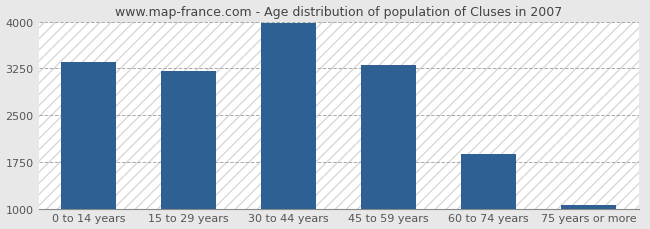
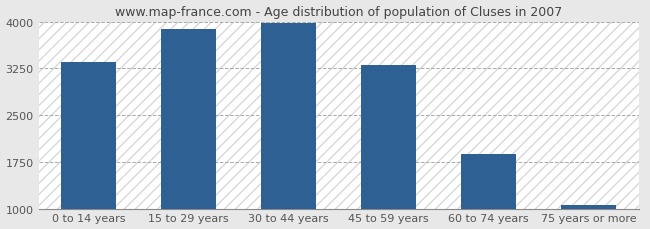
15 to 29 years: 3200 -> 3880
